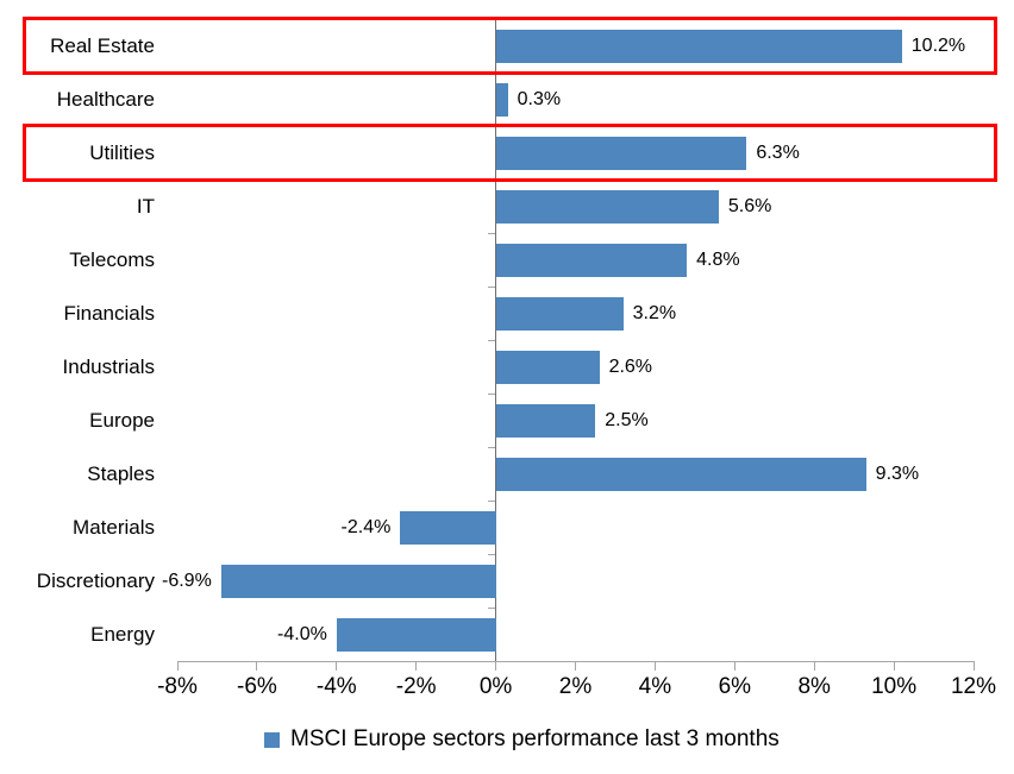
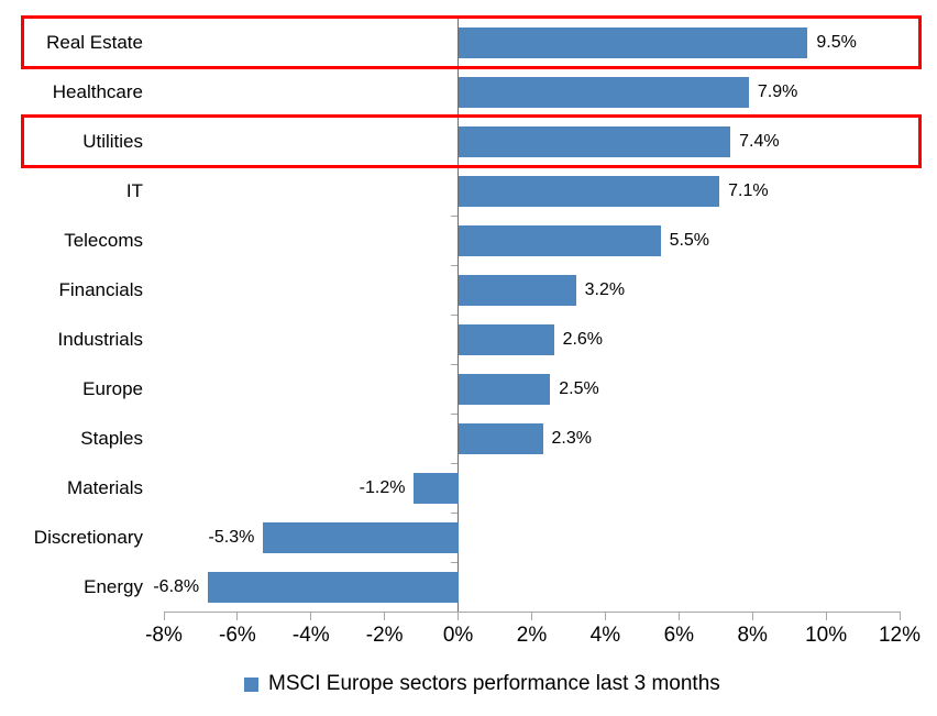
Real Estate: 10.2% -> 9.5%
Healthcare: 0.3% -> 7.9%
Utilities: 6.3% -> 7.4%
IT: 5.6% -> 7.1%
Telecoms: 4.8% -> 5.5%
Staples: 9.3% -> 2.3%
Materials: -2.4% -> -1.2%
Discretionary: -6.9% -> -5.3%
Energy: -4.0% -> -6.8%
